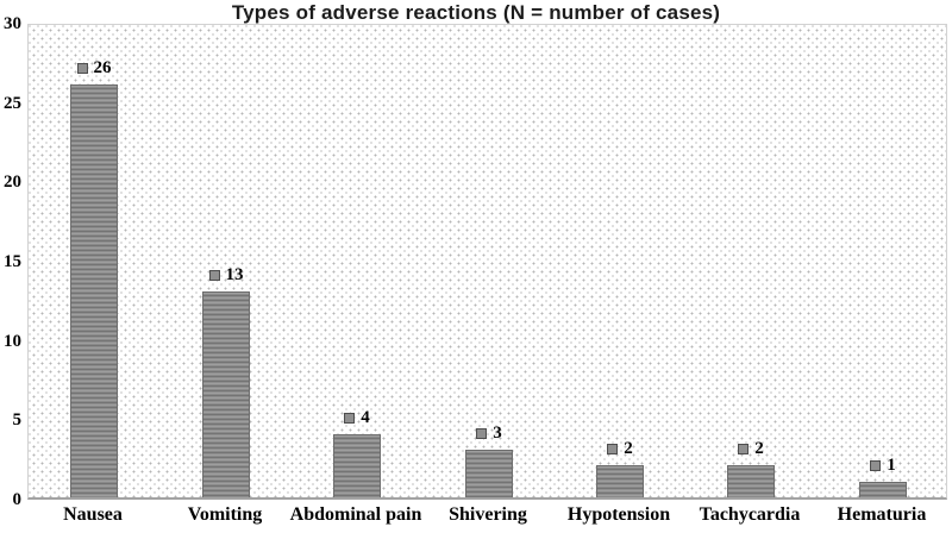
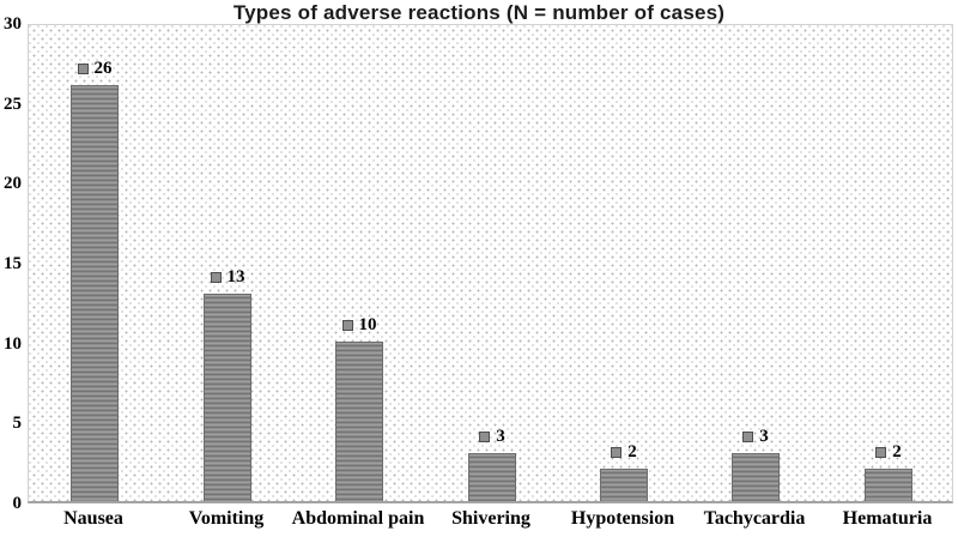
Abdominal pain: 4 -> 10
Tachycardia: 2 -> 3
Hematuria: 1 -> 2
